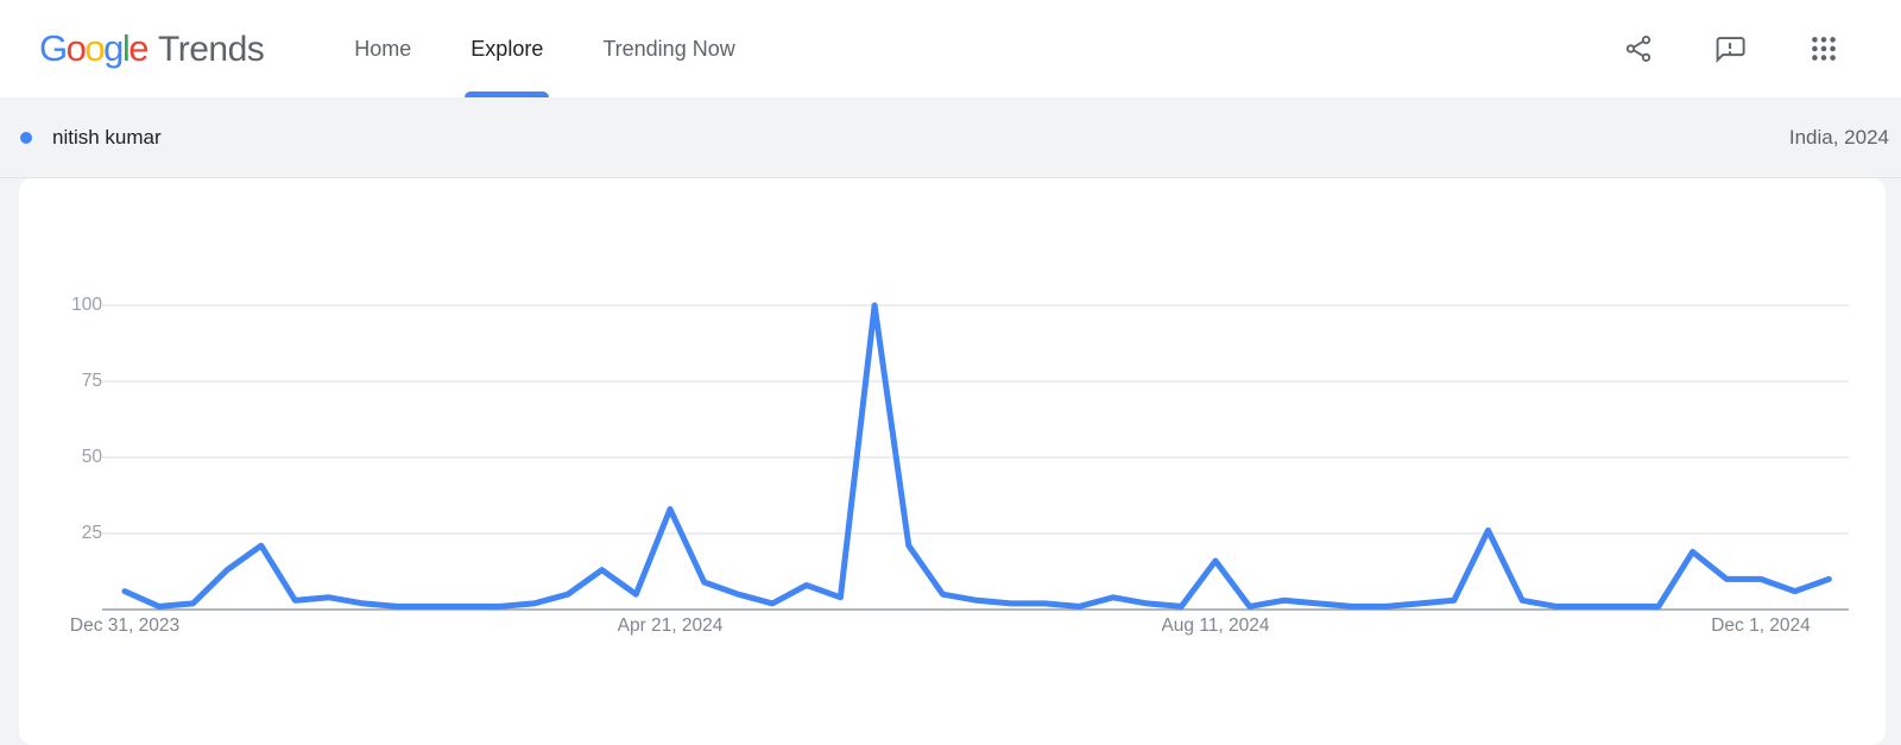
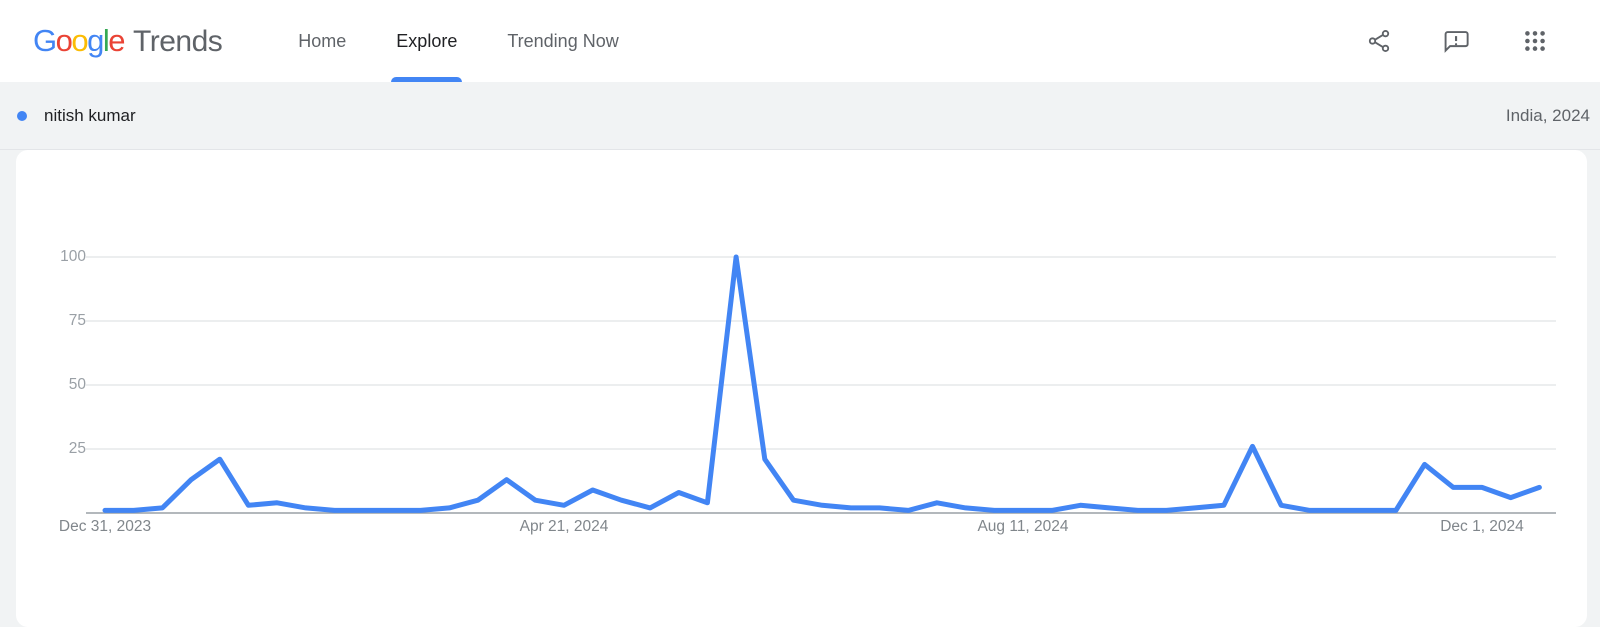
Dec 31, 2023: 6 -> 1
Apr 21, 2024: 33 -> 3
Aug 11, 2024: 16 -> 1
